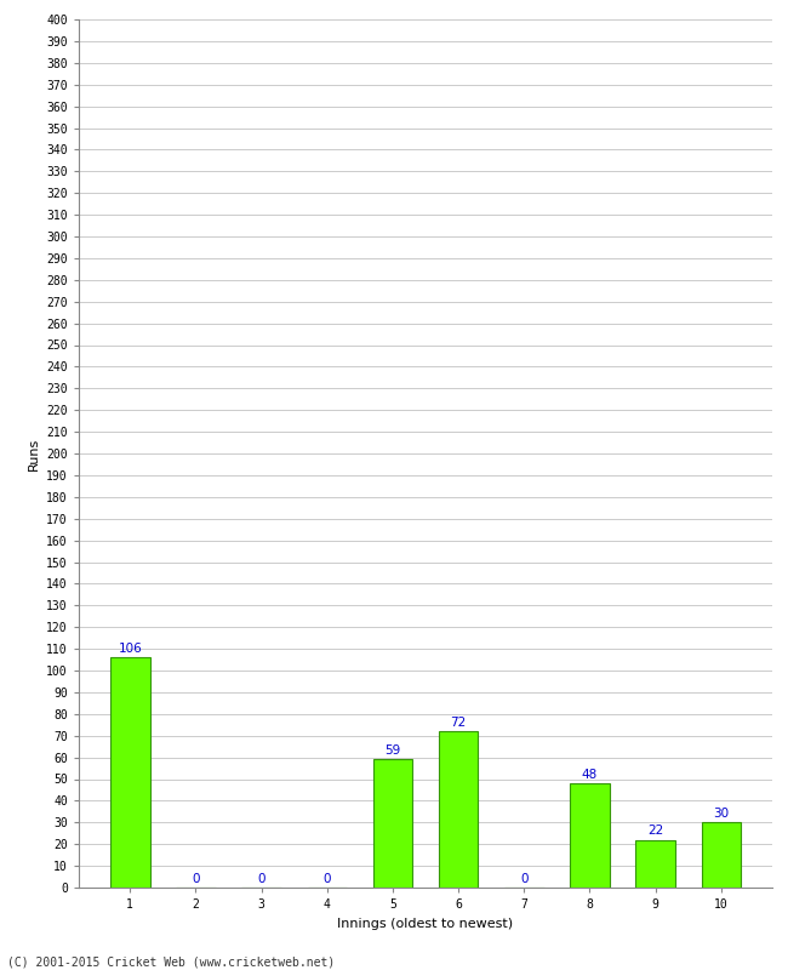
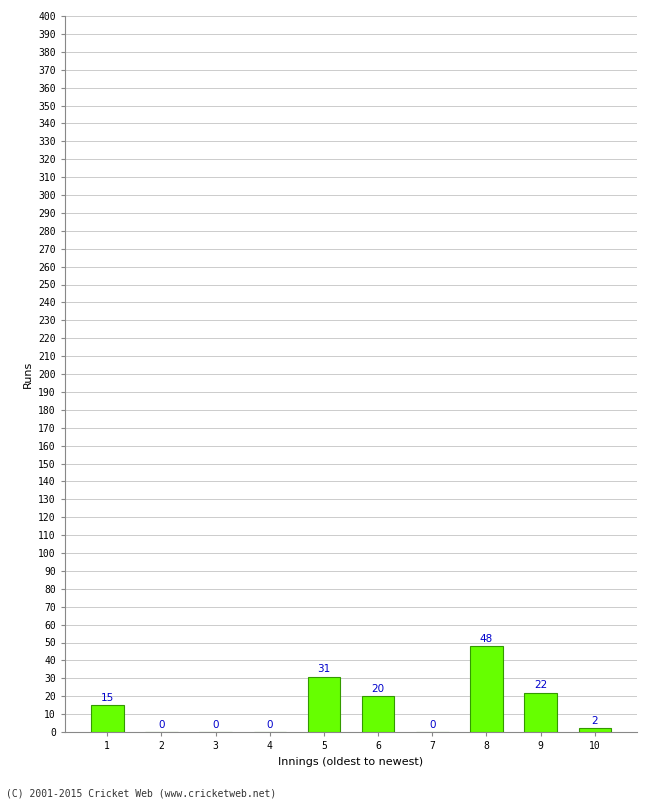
1: 106 -> 15
5: 59 -> 31
6: 72 -> 20
10: 30 -> 2
